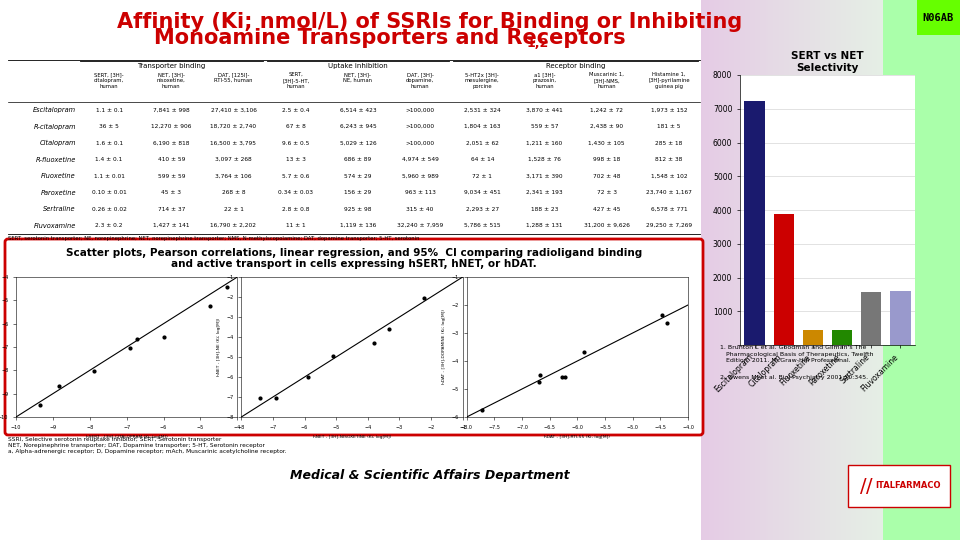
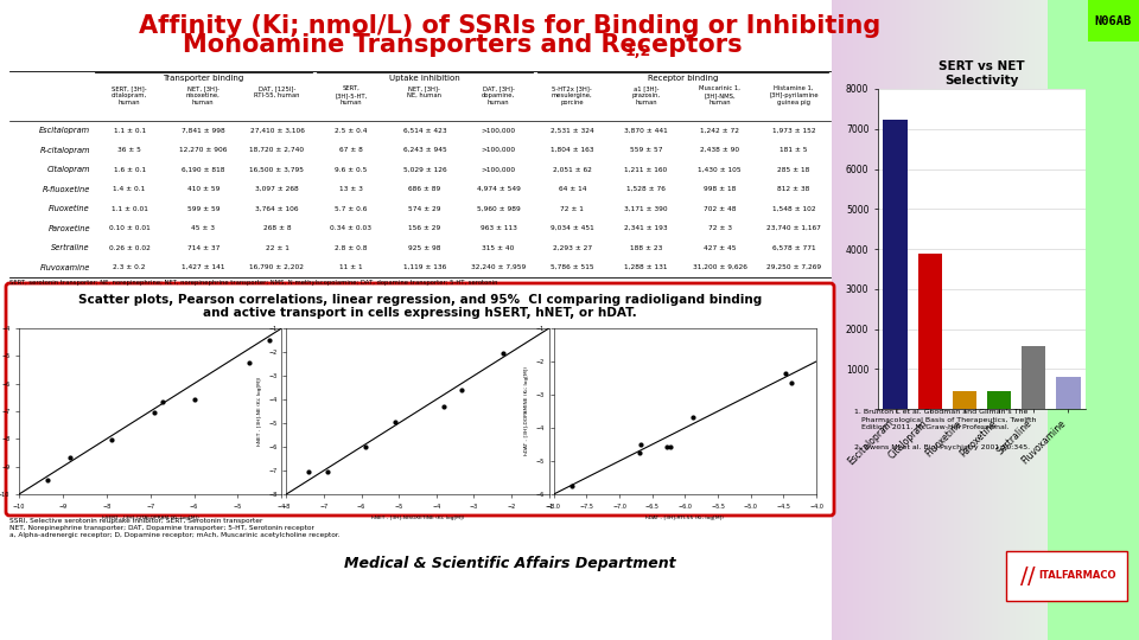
SERT vs NET Selectivity/Fluvoxamine: 1600 -> 790
